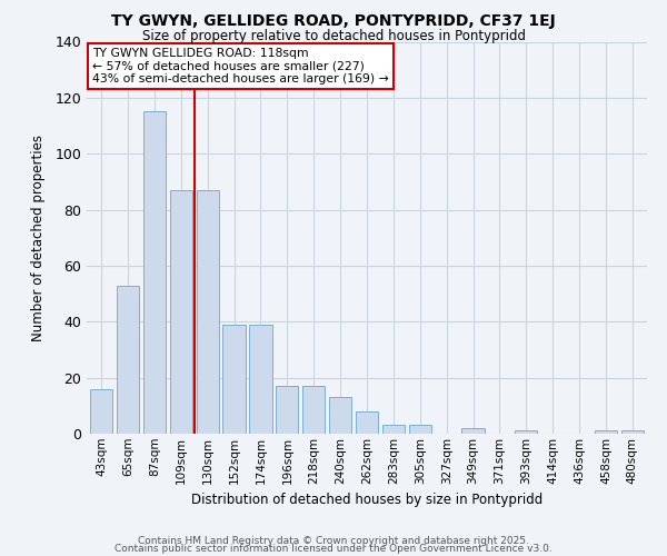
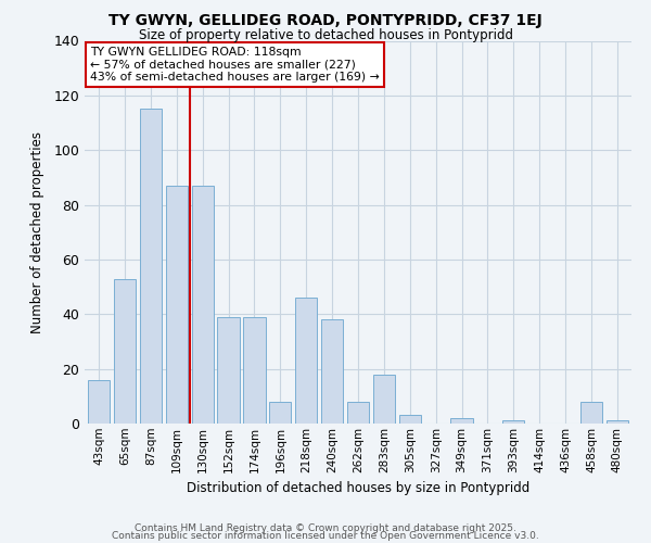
196sqm: 17 -> 8
218sqm: 17 -> 46
240sqm: 13 -> 38
283sqm: 3 -> 18
458sqm: 1 -> 8
